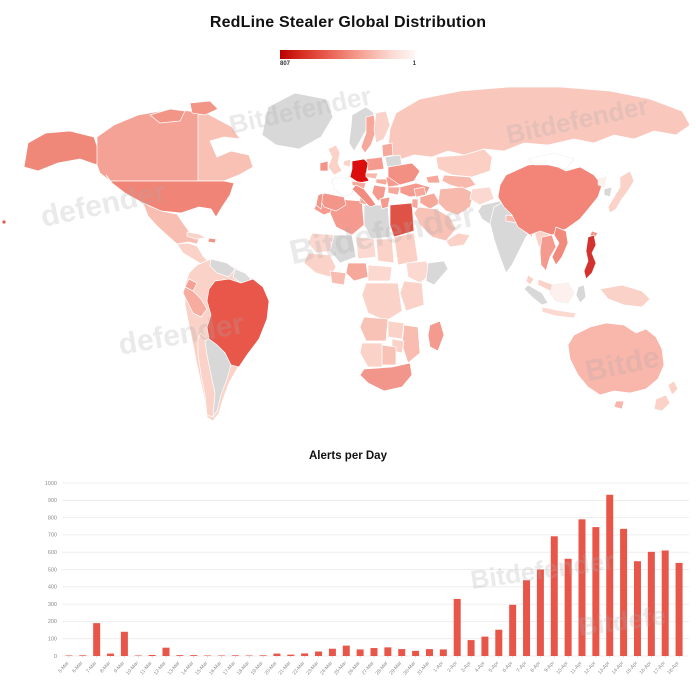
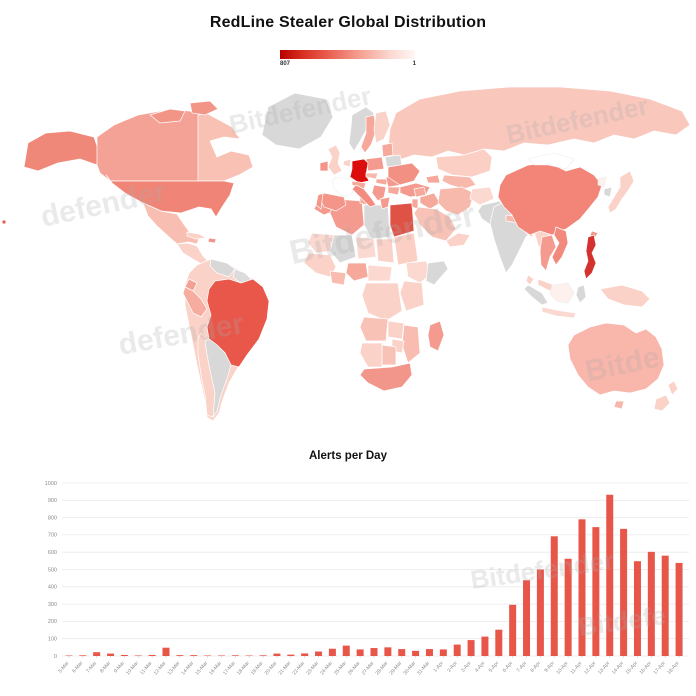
7-Mar: 190 -> 20
9-Mar: 140 -> 10
2-Apr: 330 -> 70
17-Apr: 610 -> 580
